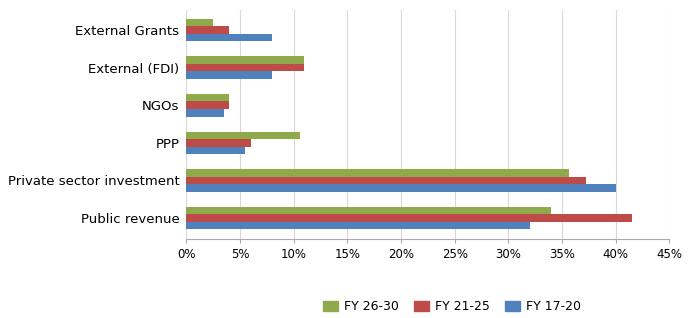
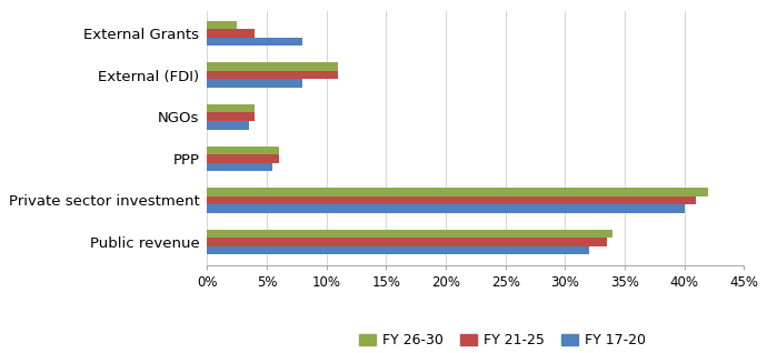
FY 26-30/PPP: 10.6% -> 6.0%
FY 26-30/Private sector investment: 35.7% -> 42.0%
FY 21-25/Private sector investment: 37.2% -> 41.0%
FY 21-25/Public revenue: 41.5% -> 33.5%
